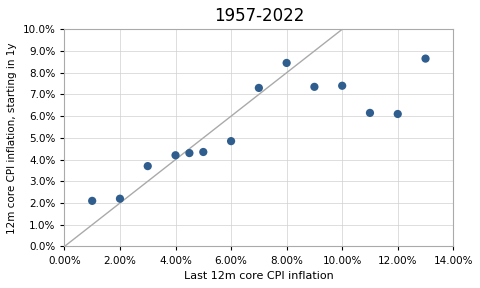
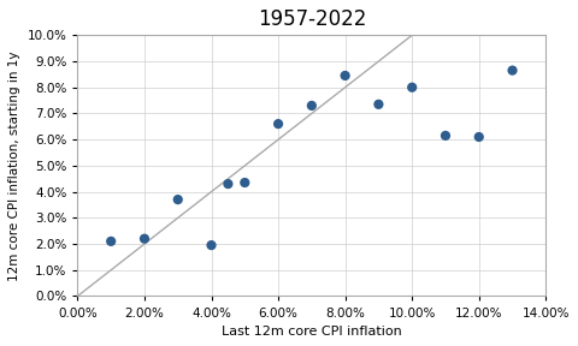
4.00%: 4.20% -> 1.95%
6.00%: 4.85% -> 6.60%
10.00%: 7.40% -> 8.00%
